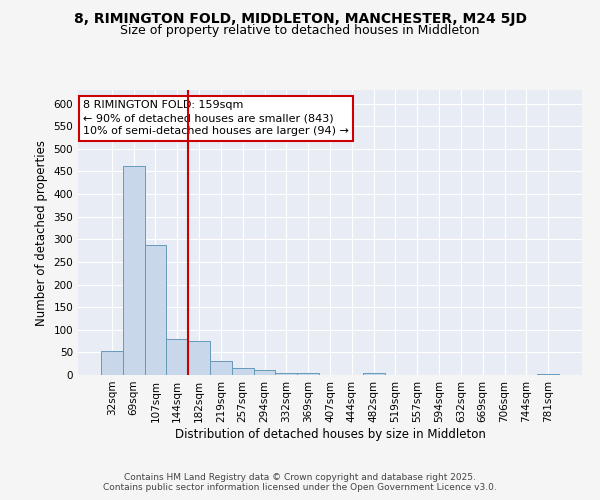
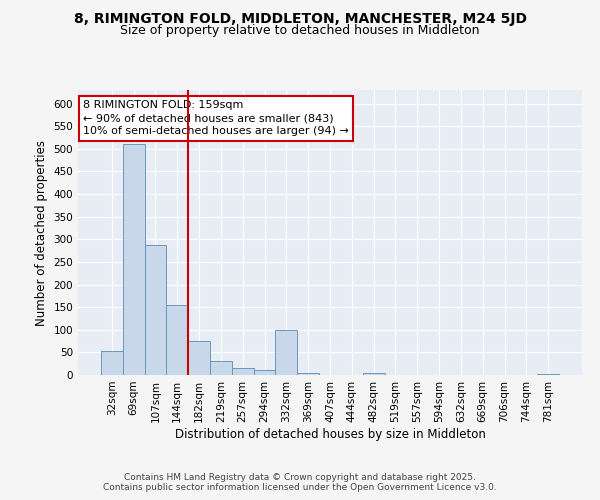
69sqm: 463 -> 510
144sqm: 80 -> 155
332sqm: 5 -> 100
